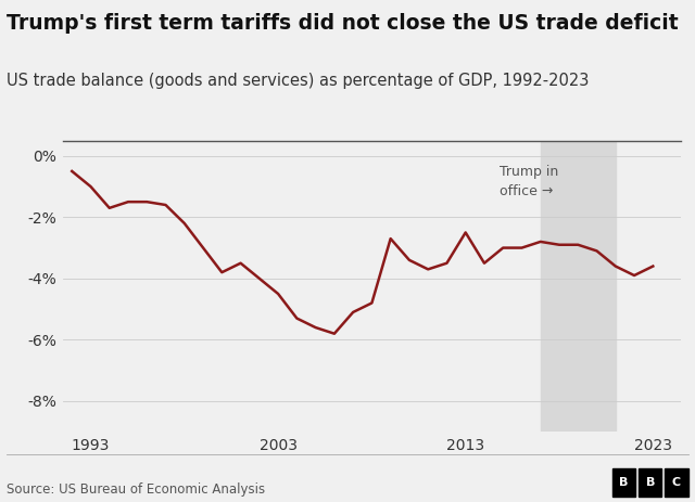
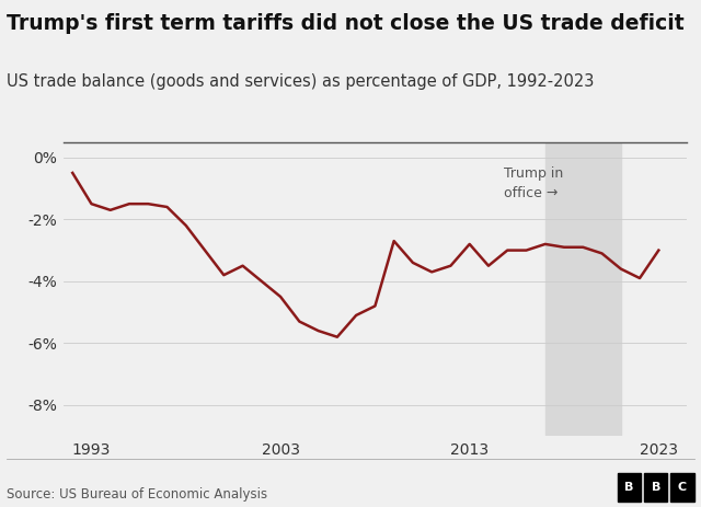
1993: -1.0% -> -1.5%
2013: -2.5% -> -2.8%
2023: -3.6% -> -3.0%
